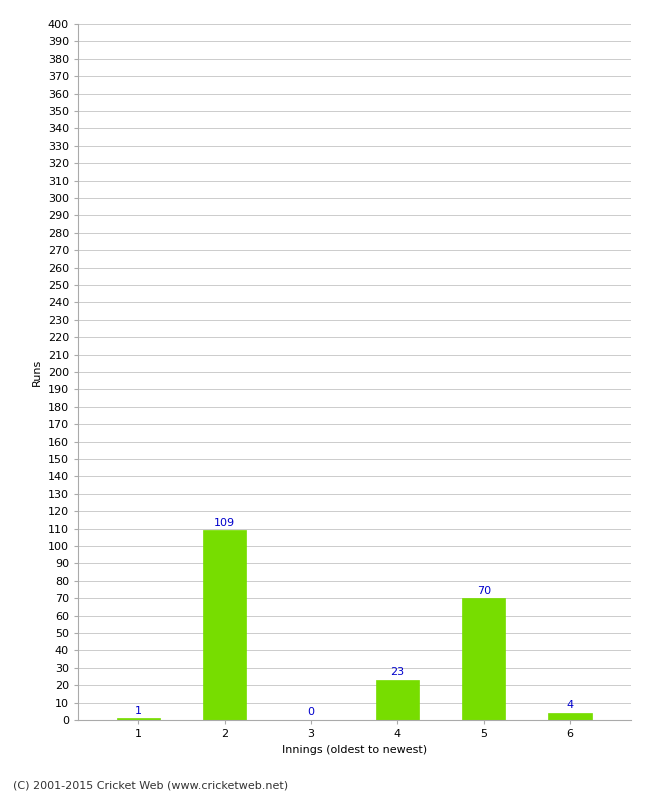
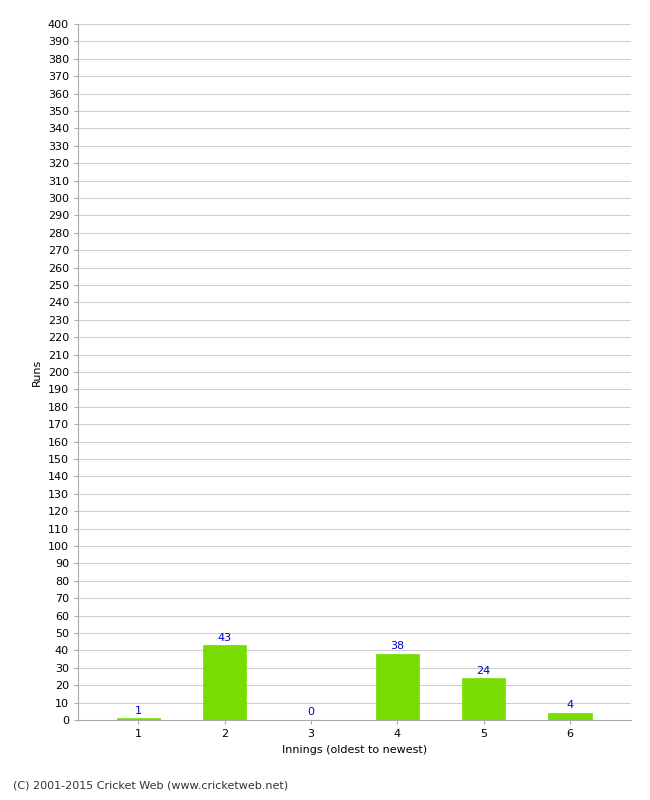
2: 109 -> 43
4: 23 -> 38
5: 70 -> 24
